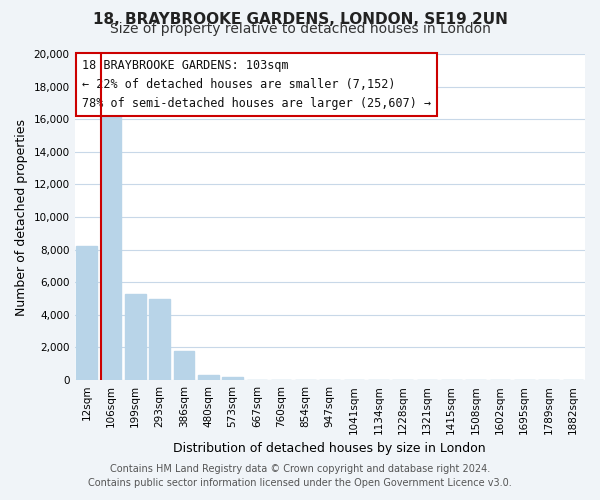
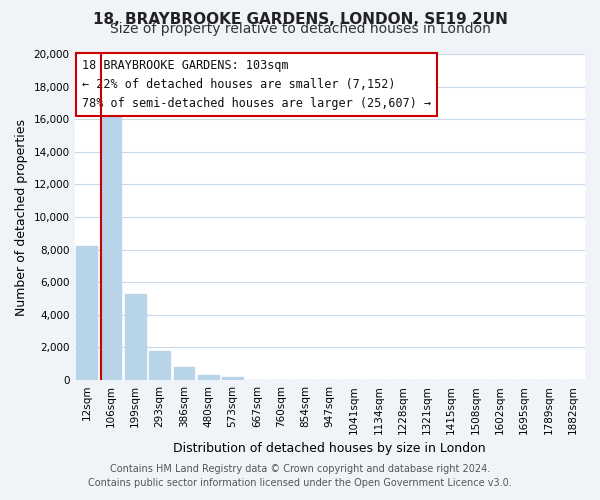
293sqm: 5,000 -> 1,800
386sqm: 1,800 -> 800
